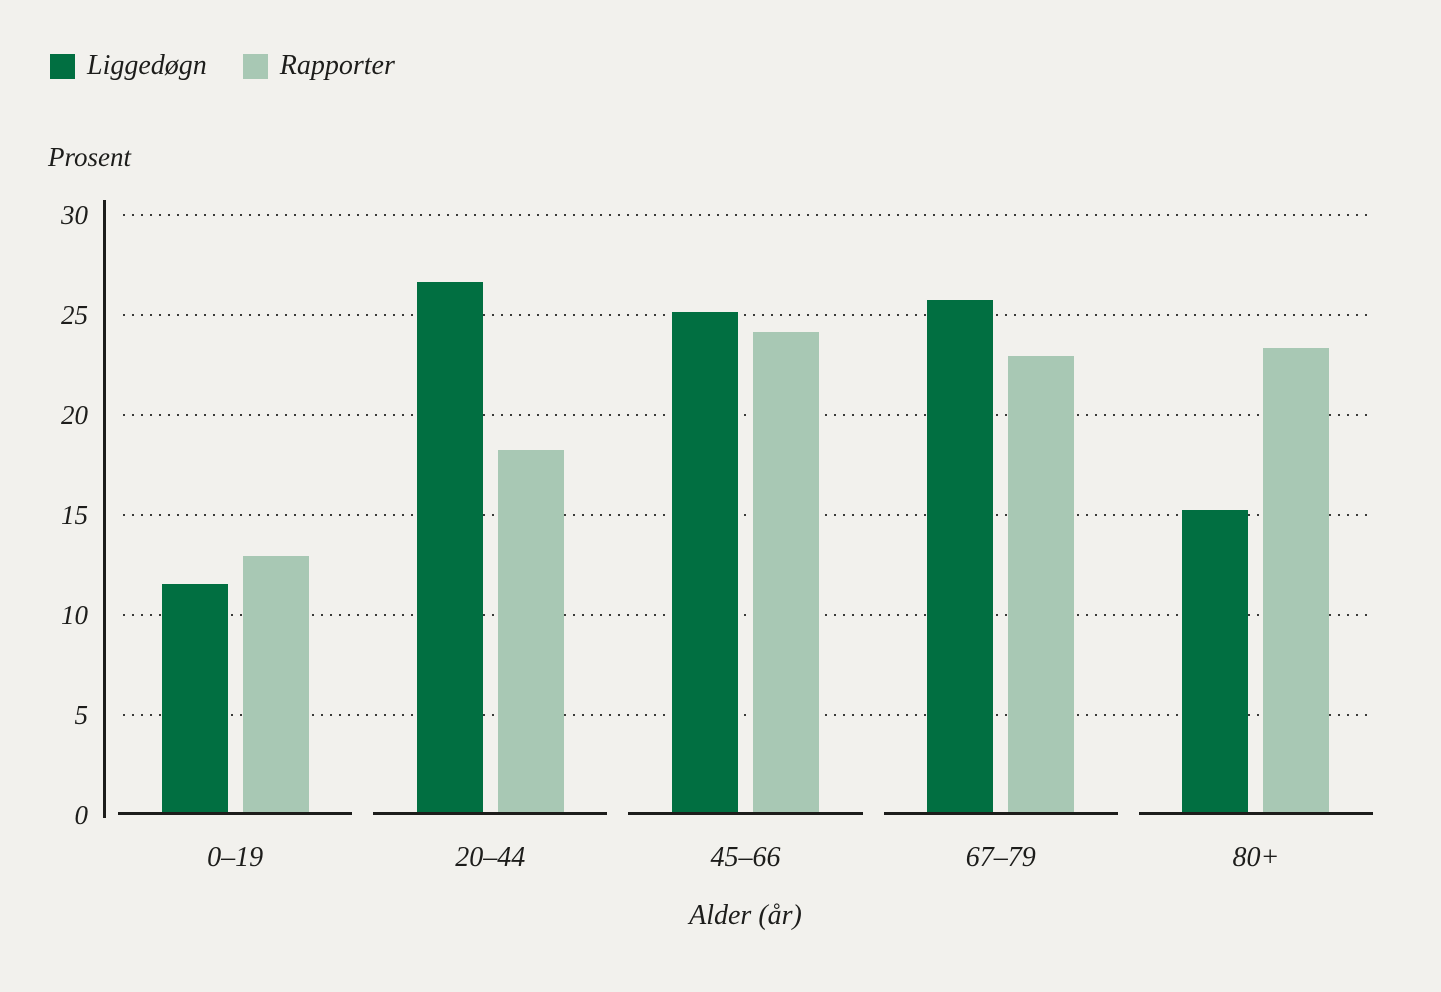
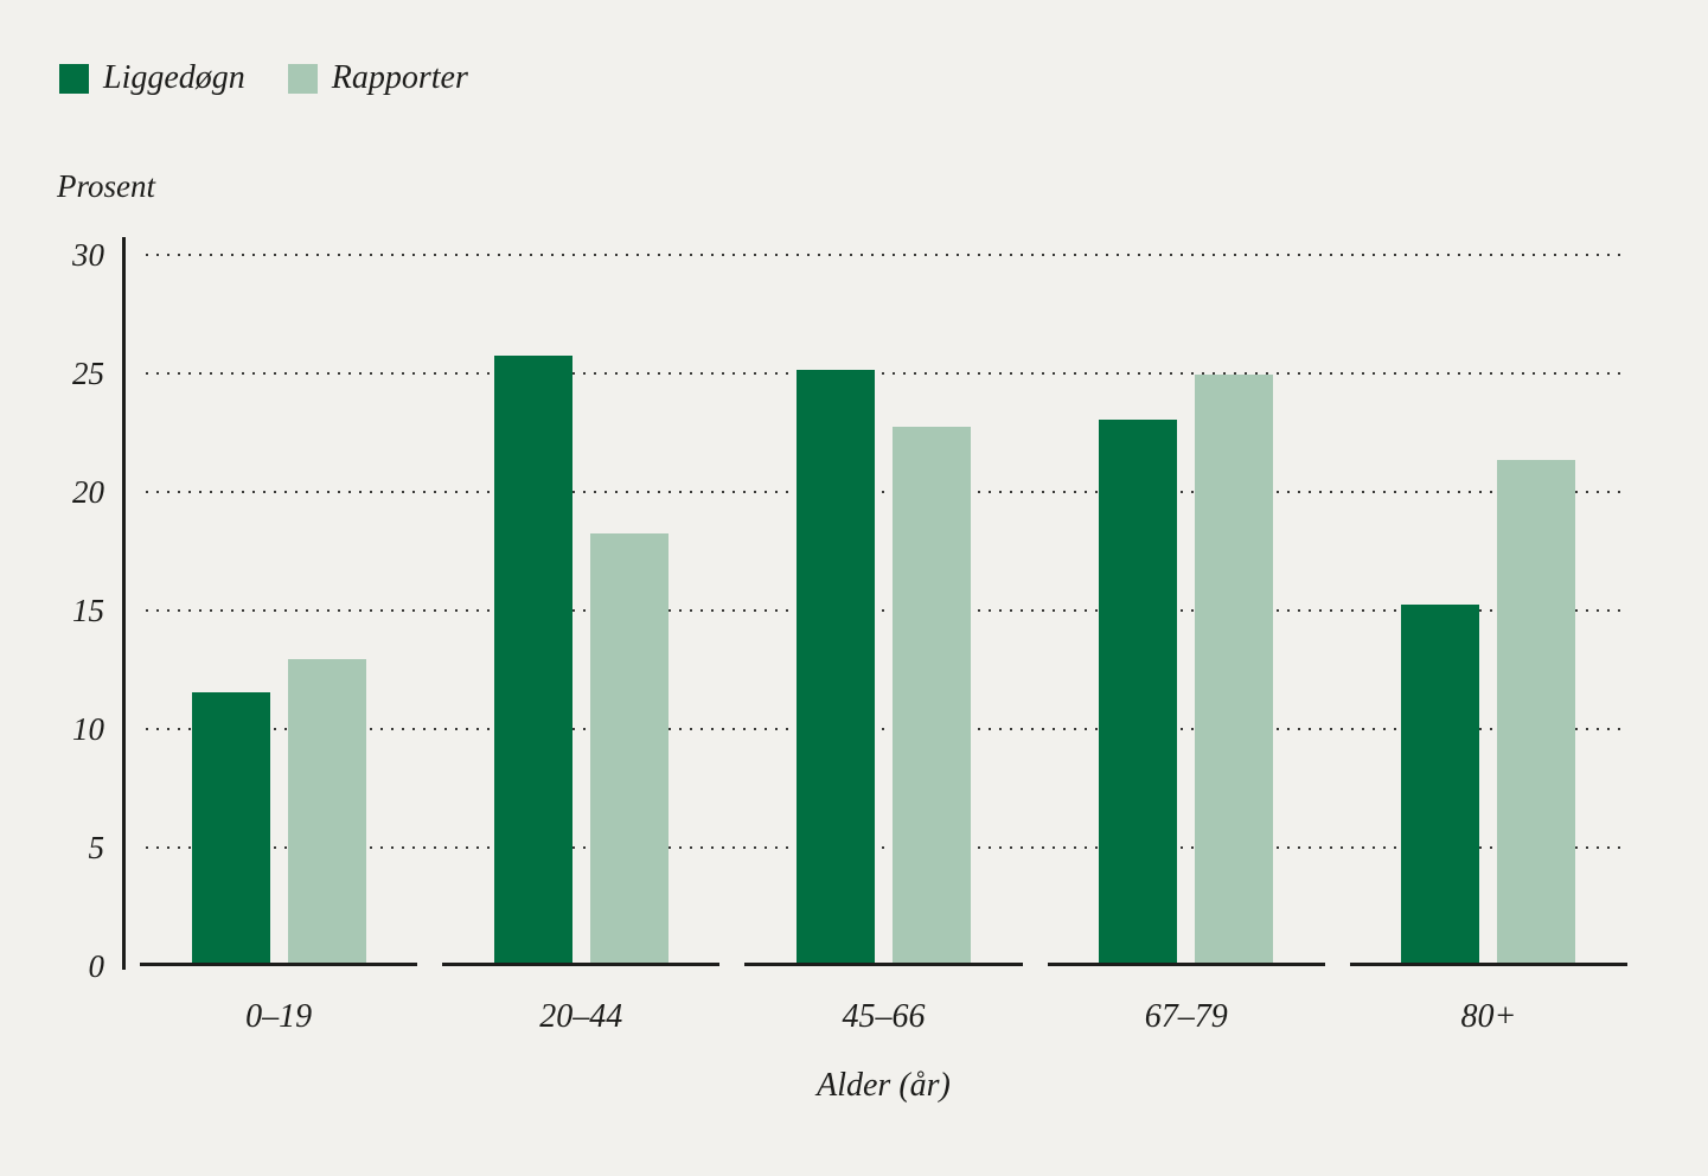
Liggedøgn/20–44: 26.5 -> 25.6
Rapporter/45–66: 24.0 -> 22.6
Liggedøgn/67–79: 25.6 -> 22.9
Rapporter/67–79: 22.8 -> 24.8
Rapporter/80+: 23.2 -> 21.2
